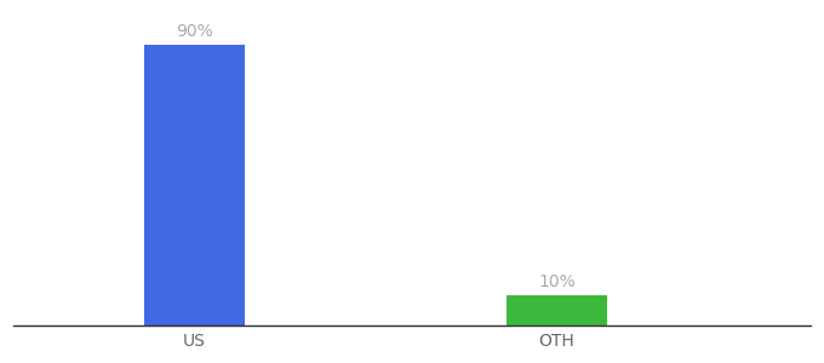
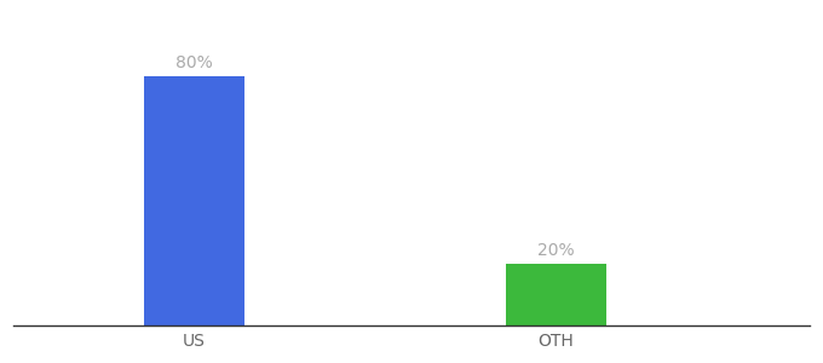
US: 90% -> 80%
OTH: 10% -> 20%
